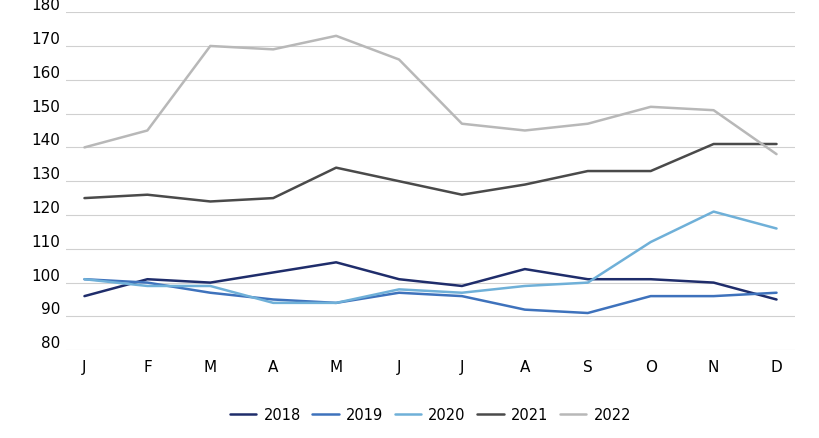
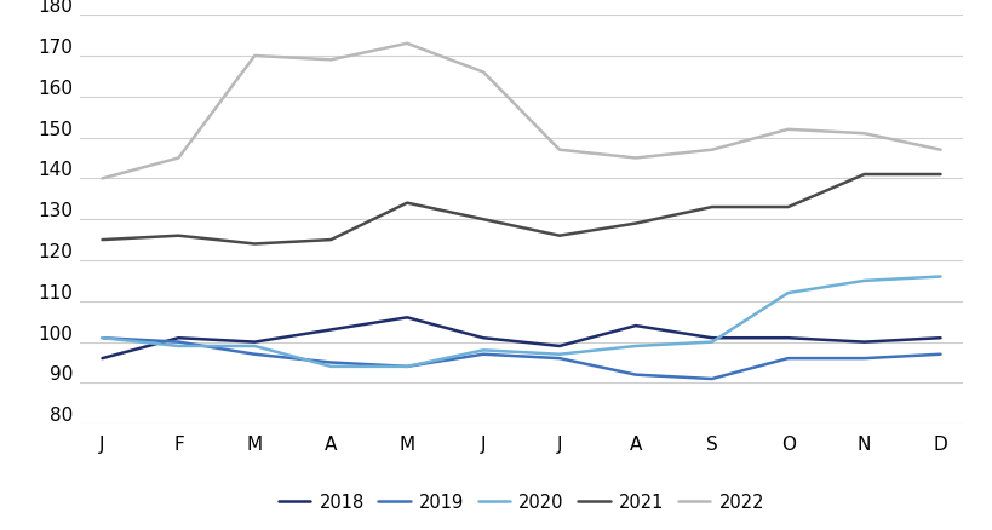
2020/N: 121 -> 115
2018/D: 95 -> 101
2022/D: 138 -> 147
